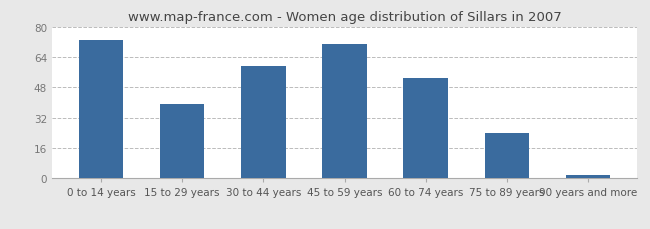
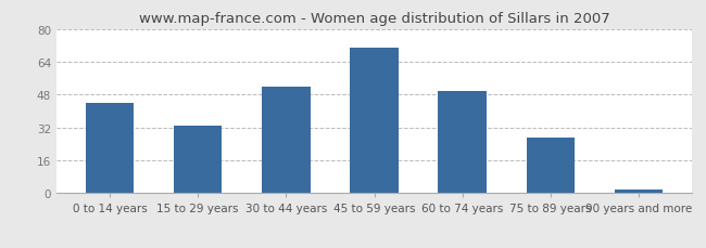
0 to 14 years: 73 -> 44
15 to 29 years: 39 -> 33
30 to 44 years: 59 -> 52
60 to 74 years: 53 -> 50
75 to 89 years: 24 -> 27
